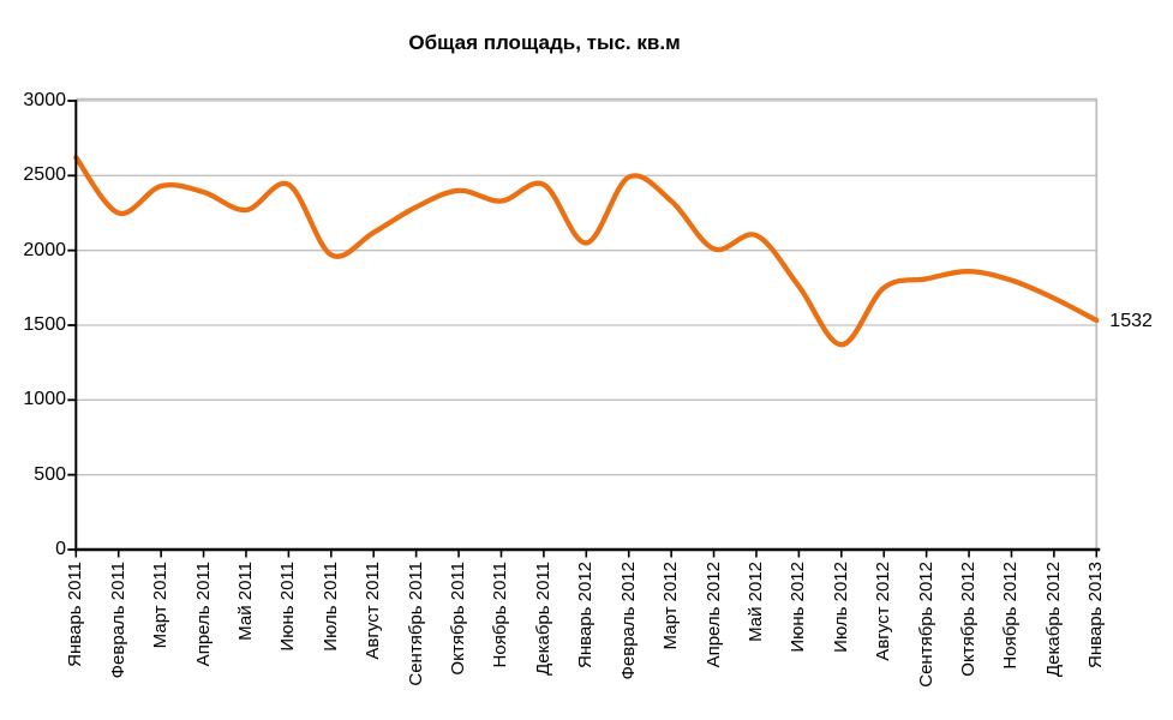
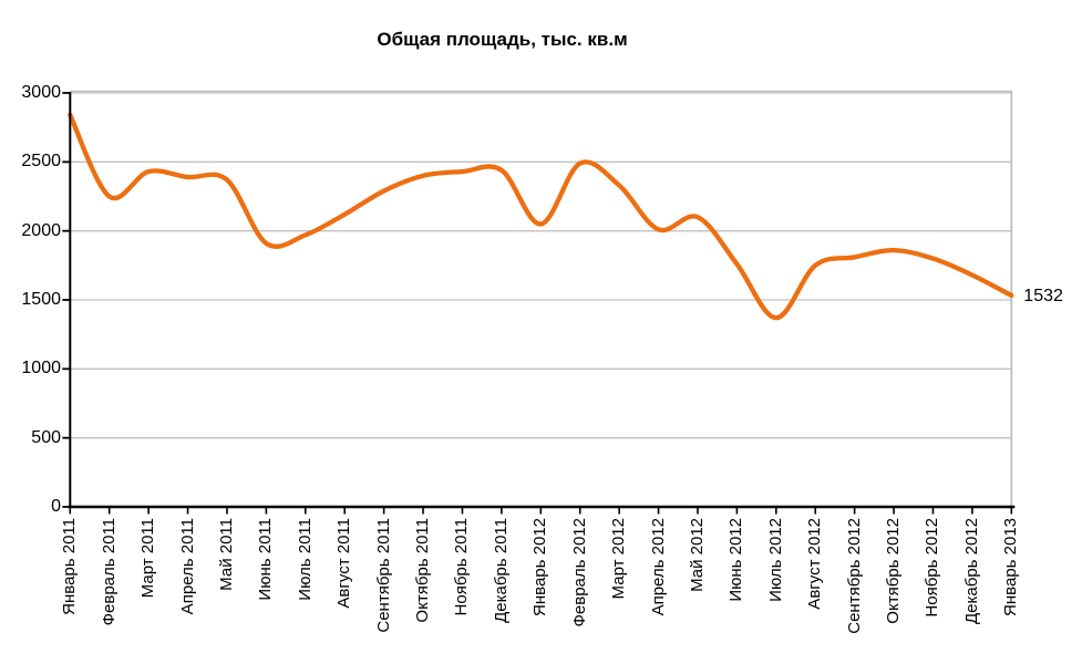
Январь 2011: 2620 -> 2840
Май 2011: 2270 -> 2370
Июнь 2011: 2440 -> 1910
Ноябрь 2011: 2330 -> 2430
